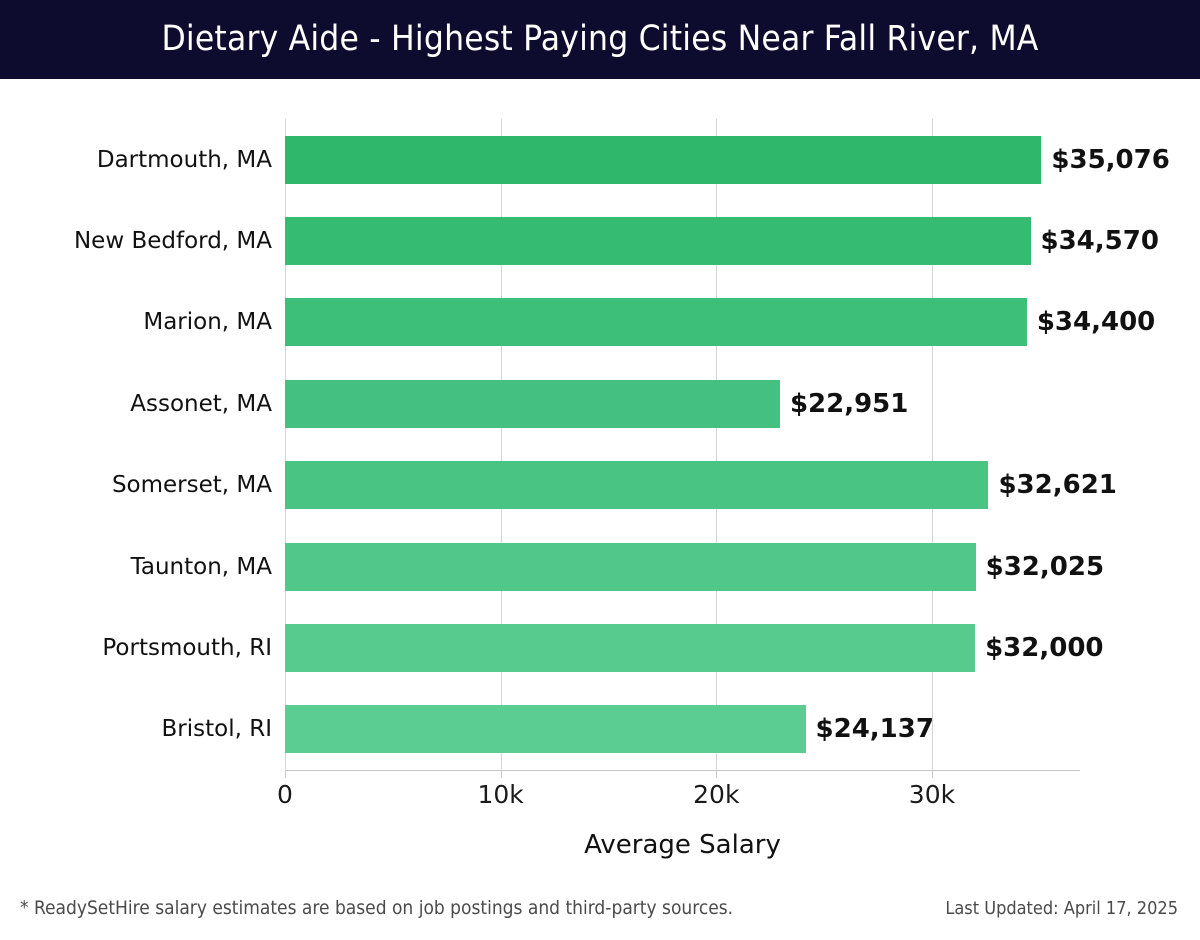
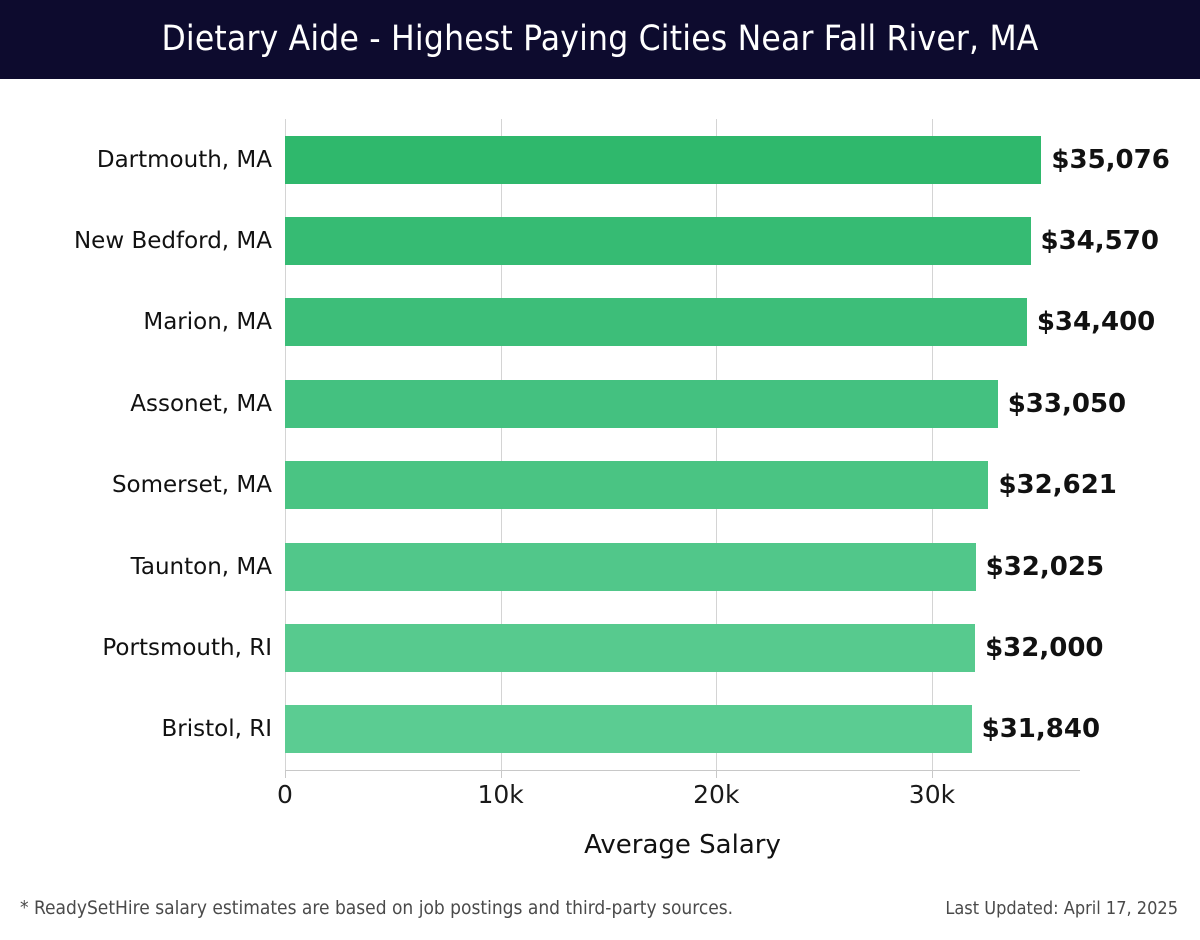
Assonet, MA: $22,951 -> $33,050
Bristol, RI: $24,137 -> $31,840
